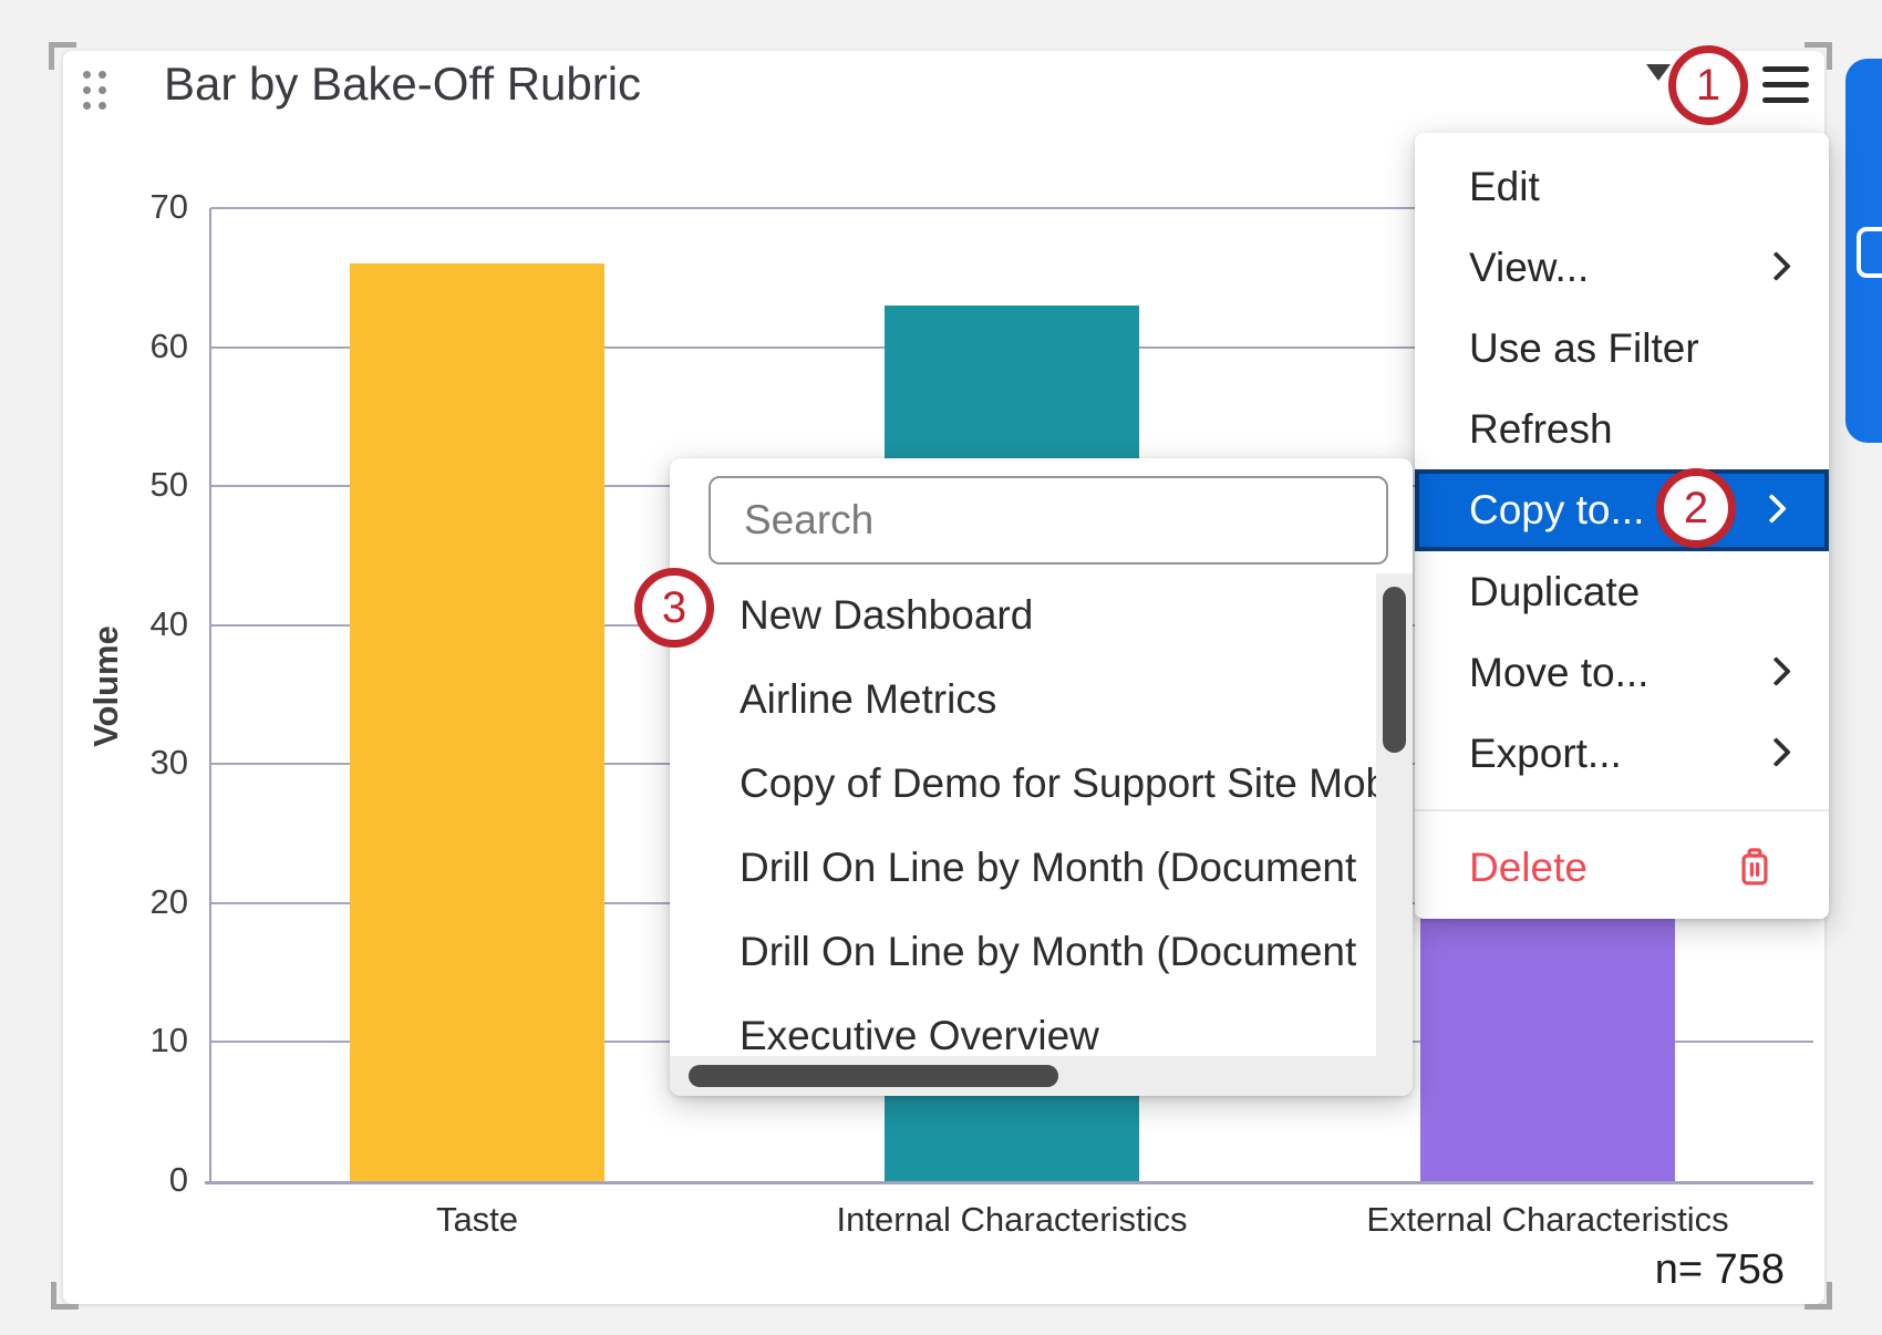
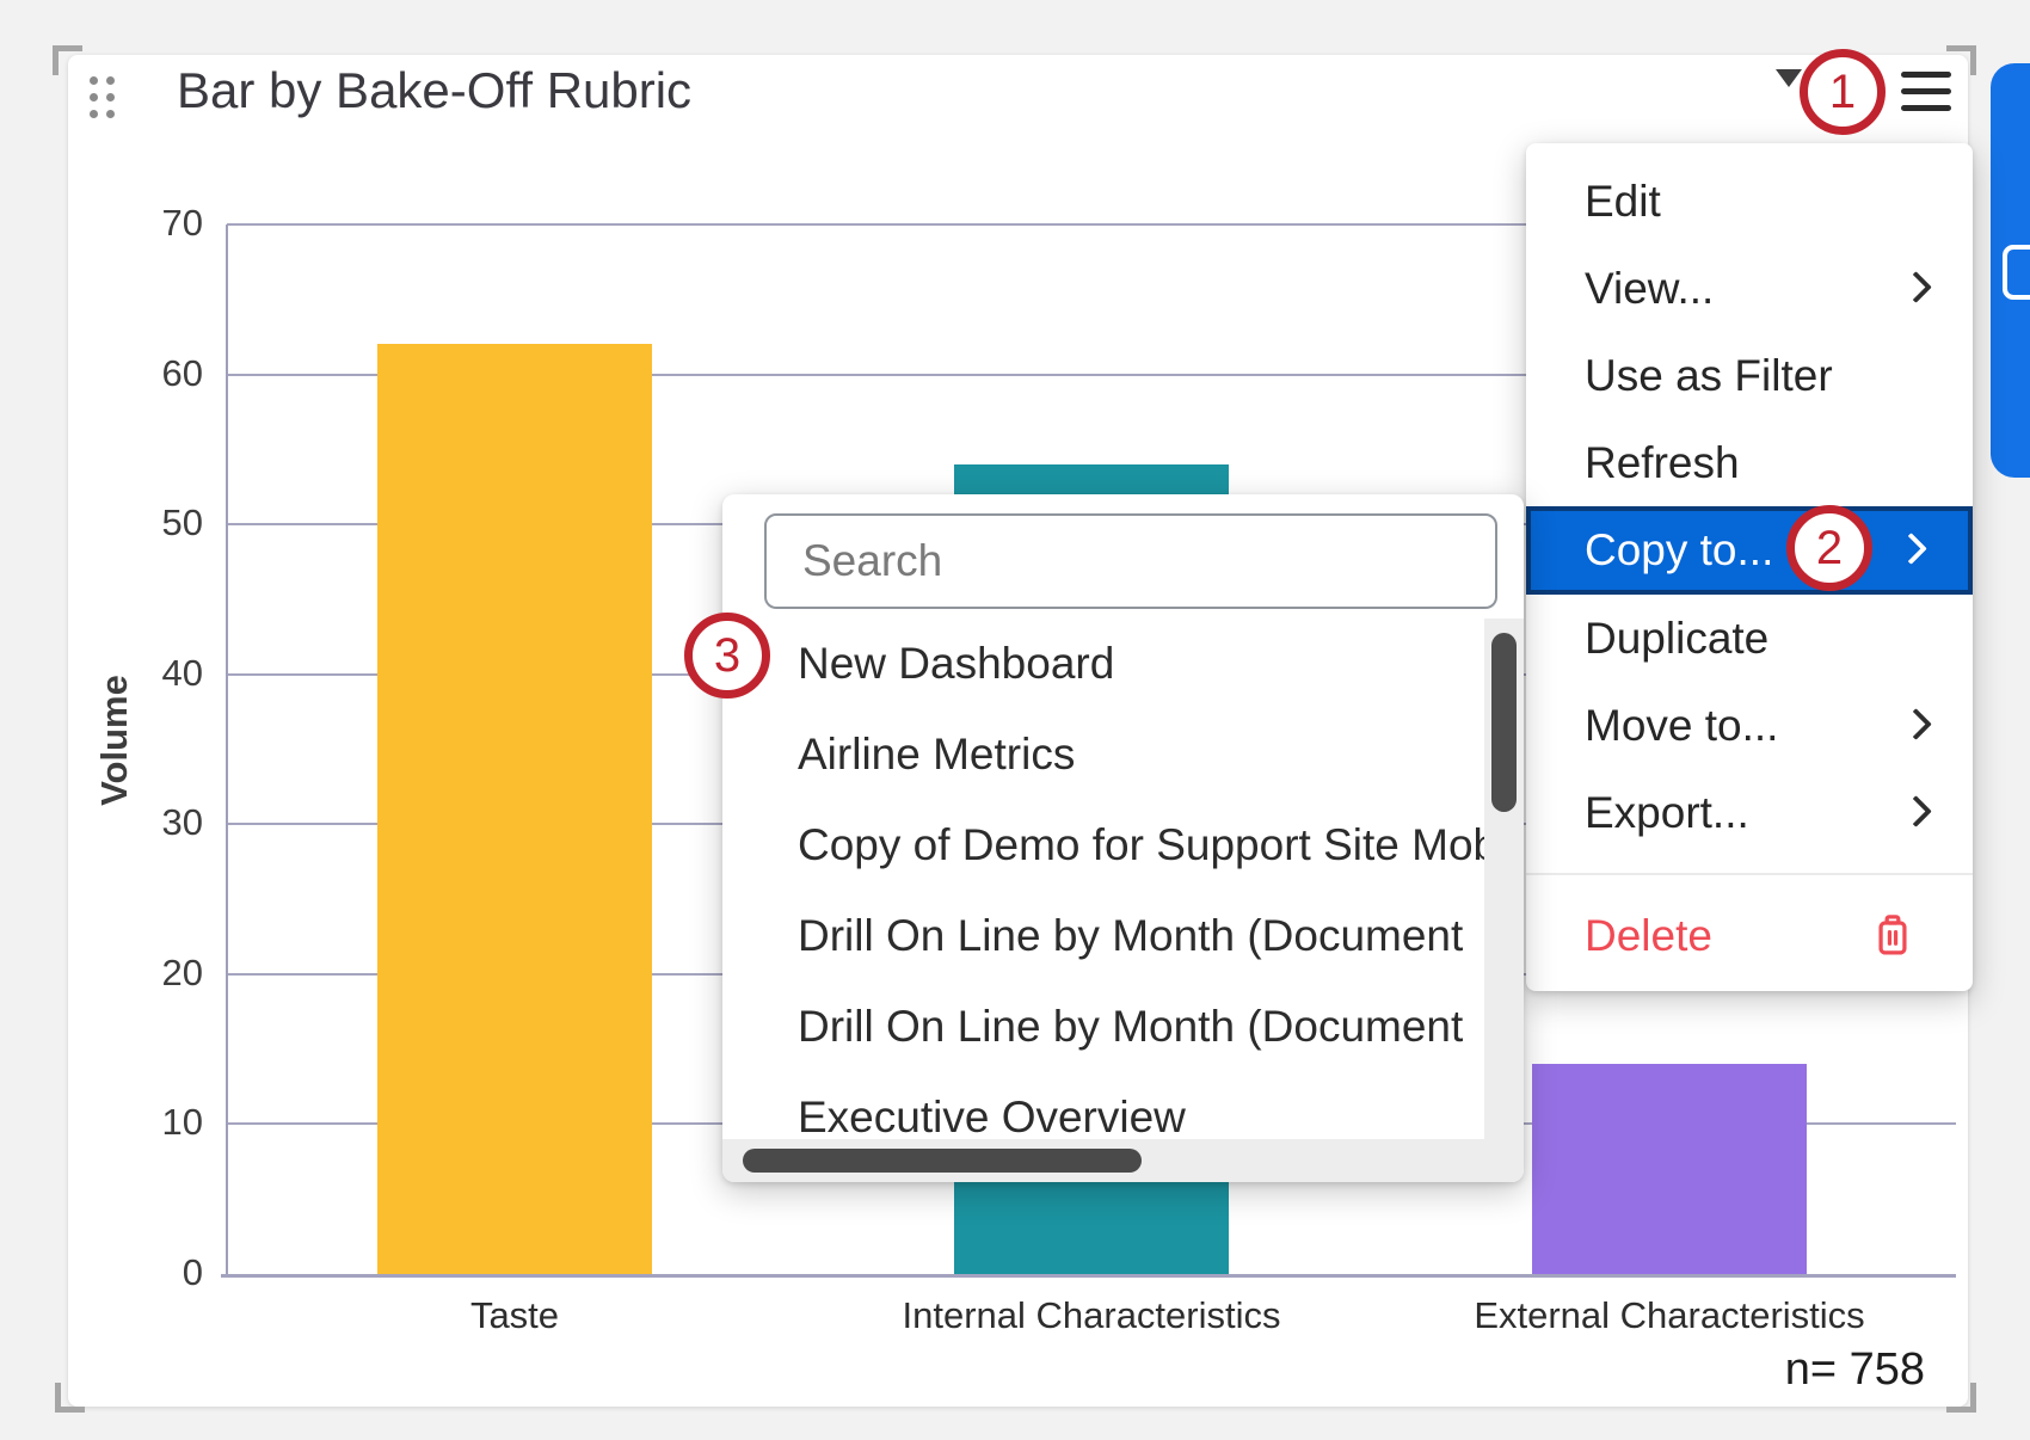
Taste: 66 -> 62
Internal Characteristics: 63 -> 54
External Characteristics: 21 -> 14
